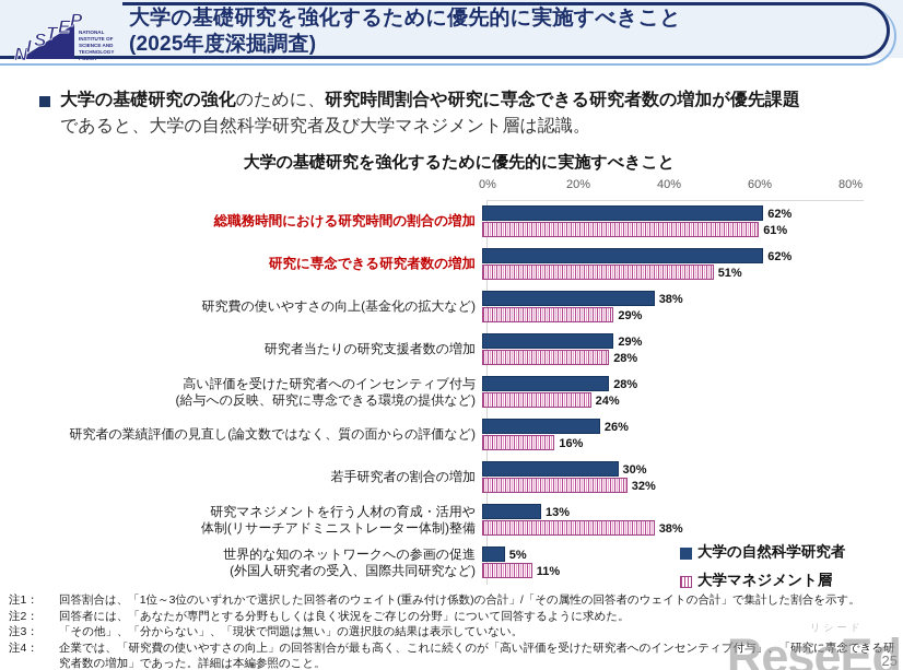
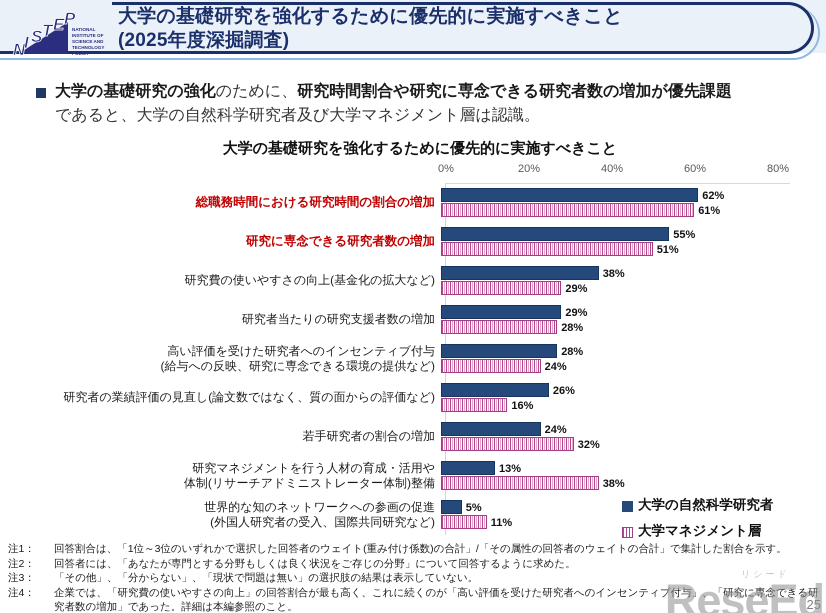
大学の自然科学研究者/研究に専念できる研究者数の増加: 62% -> 55%
大学の自然科学研究者/若手研究者の割合の増加: 30% -> 24%
